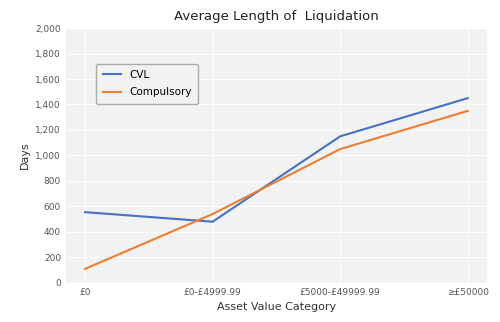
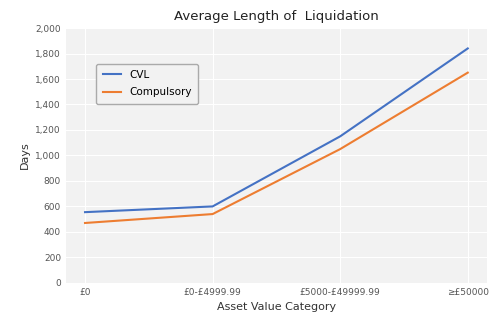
Compulsory/£0: 110 -> 470
CVL/£0-£4999.99: 480 -> 600
CVL/≥£50000: 1,450 -> 1,840
Compulsory/≥£50000: 1,350 -> 1,650
